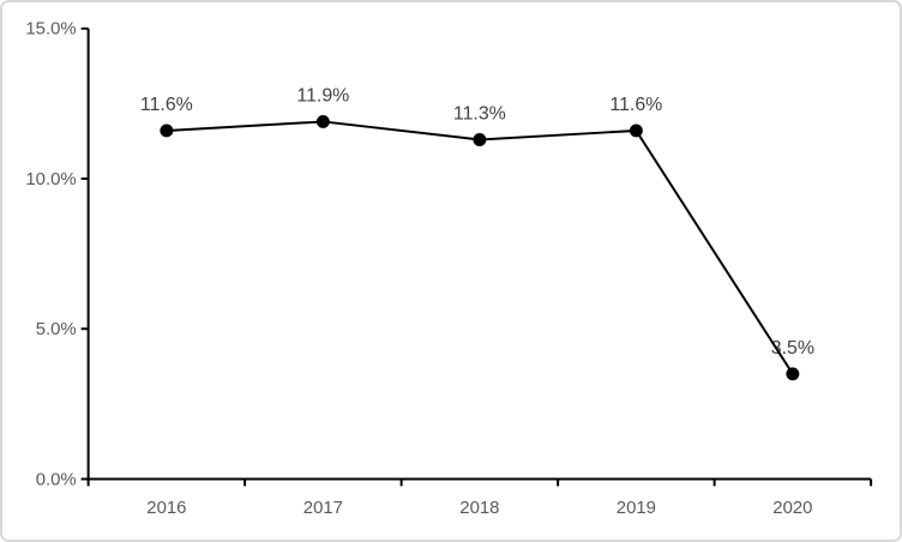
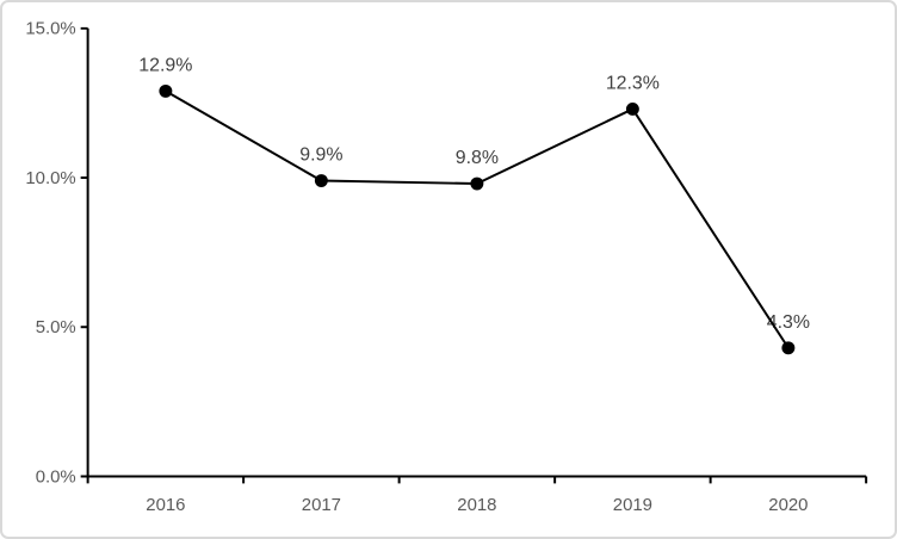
2016: 11.6% -> 12.9%
2017: 11.9% -> 9.9%
2018: 11.3% -> 9.8%
2019: 11.6% -> 12.3%
2020: 3.5% -> 4.3%
